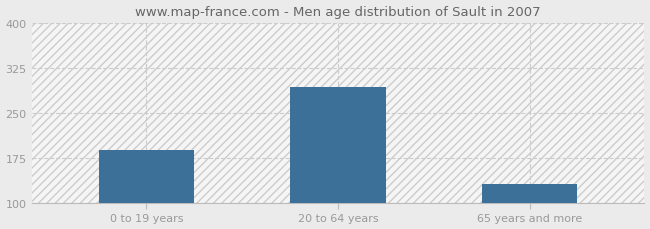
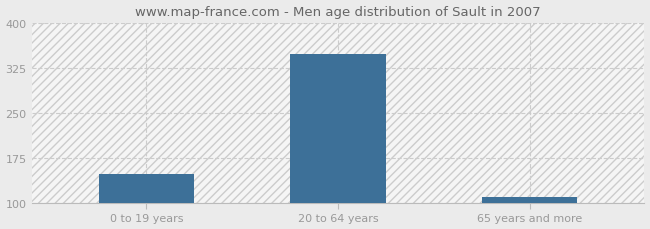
0 to 19 years: 188 -> 148
20 to 64 years: 294 -> 348
65 years and more: 132 -> 110
